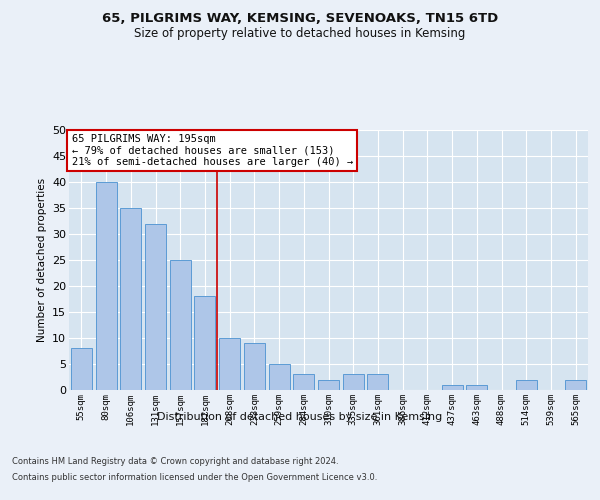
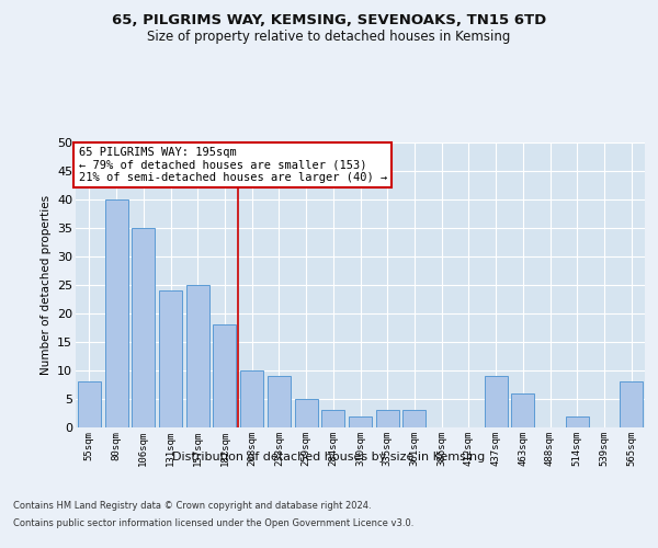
131sqm: 32 -> 24
437sqm: 1 -> 9
463sqm: 1 -> 6
565sqm: 2 -> 8
